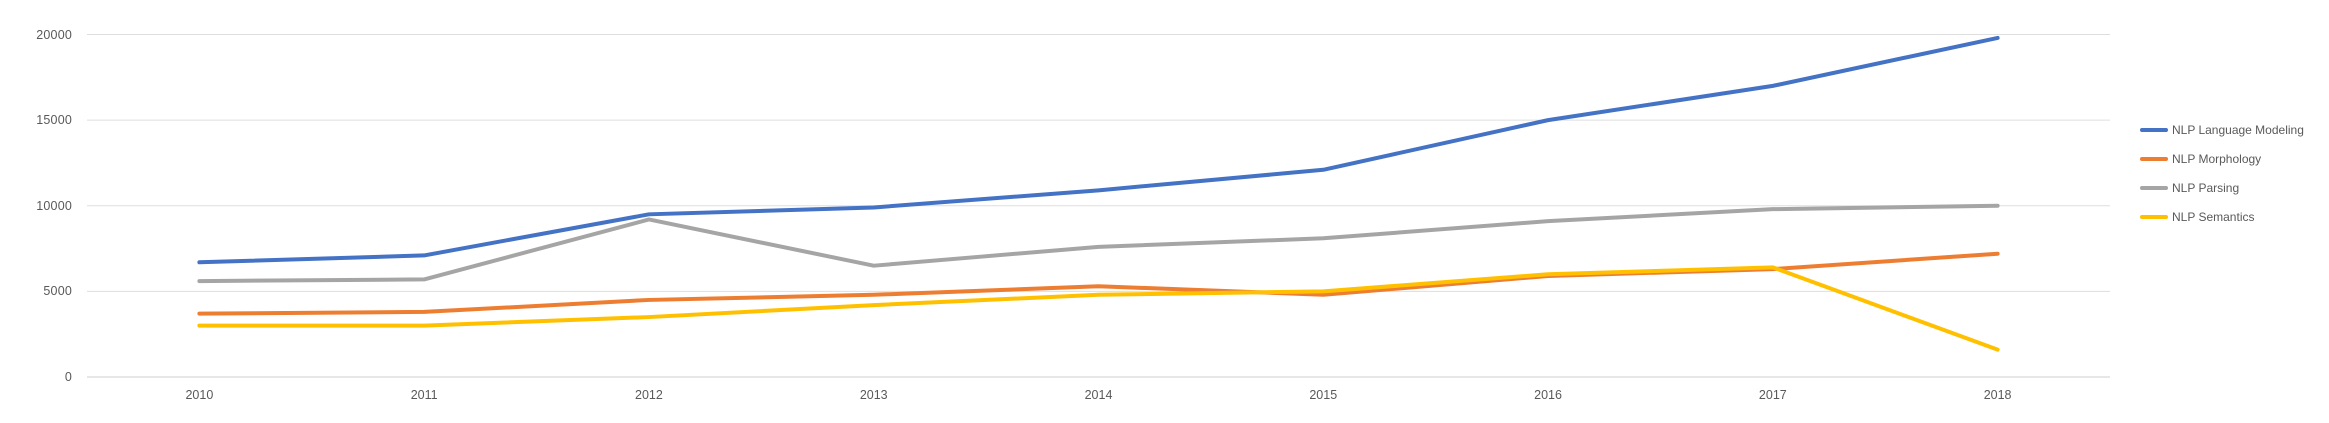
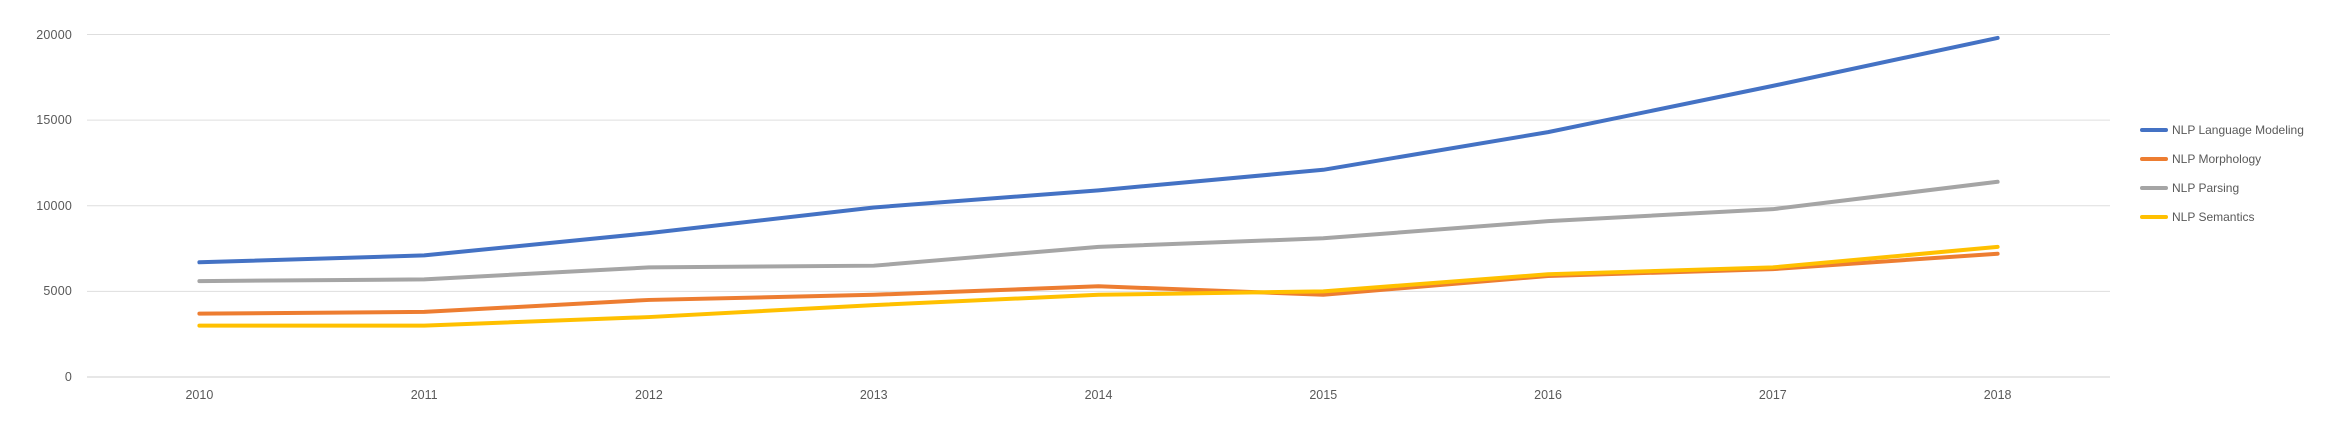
NLP Language Modeling/2012: 9500 -> 8400
NLP Parsing/2012: 9200 -> 6400
NLP Language Modeling/2016: 15000 -> 14300
NLP Parsing/2018: 10000 -> 11400
NLP Semantics/2018: 1600 -> 7600
